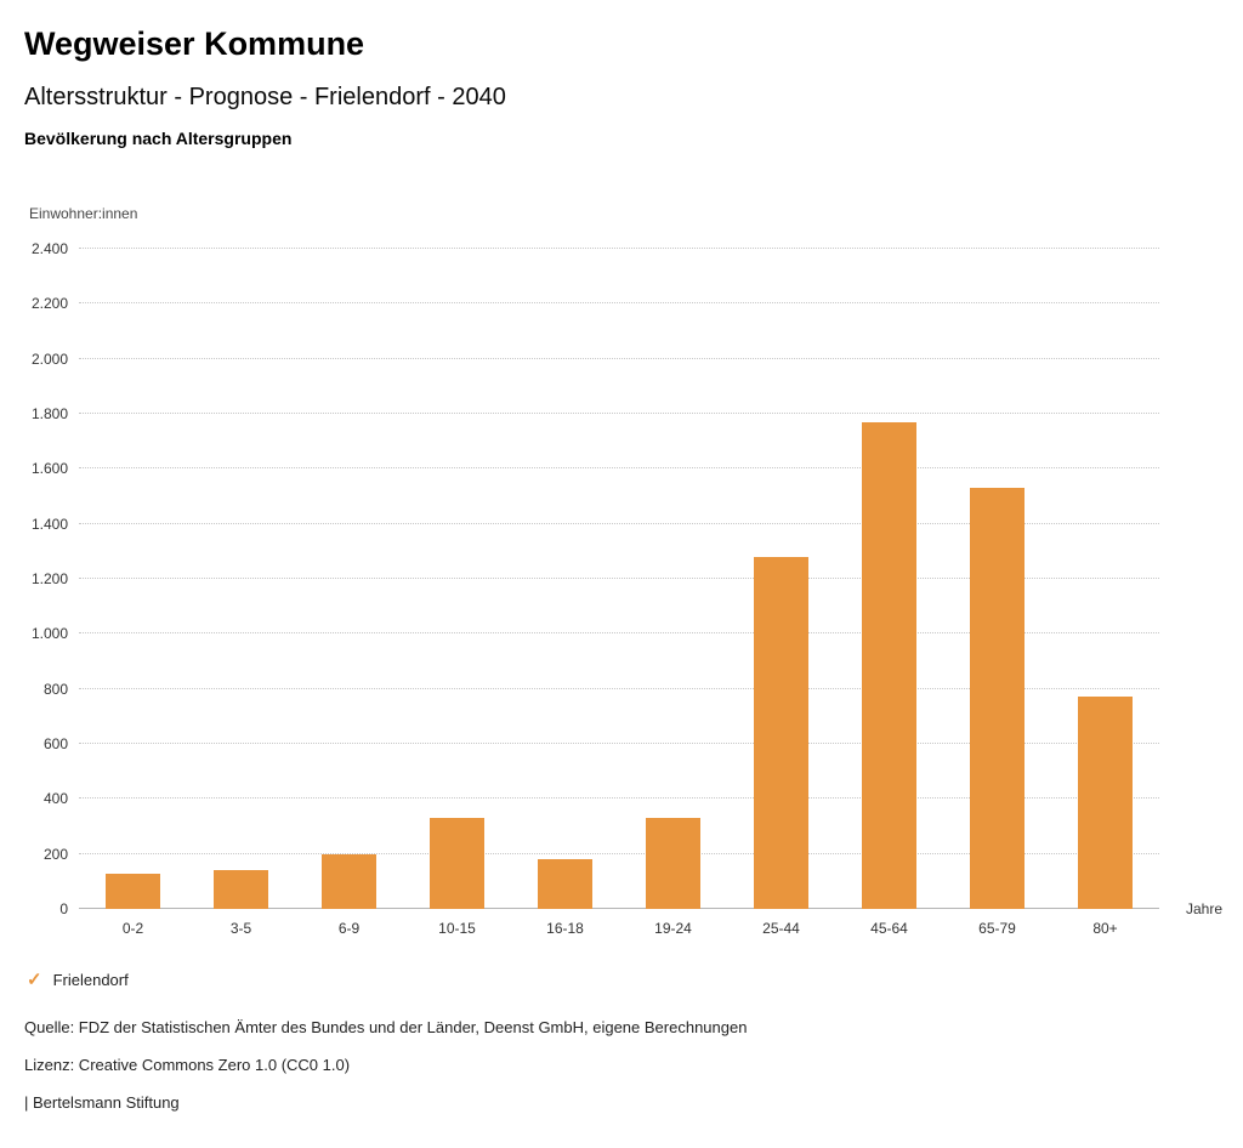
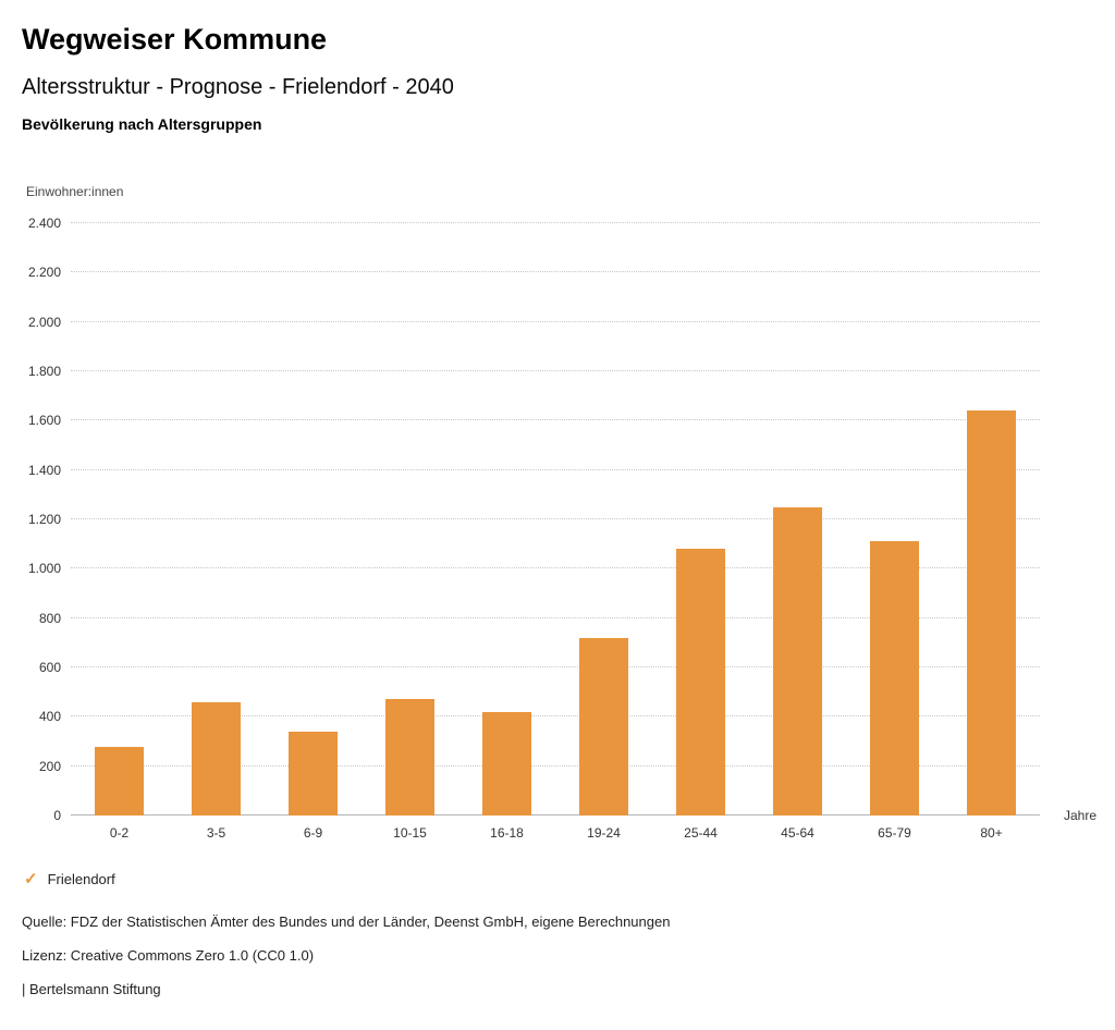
0-2: 130 -> 280
3-5: 140 -> 460
6-9: 200 -> 340
10-15: 330 -> 470
16-18: 180 -> 420
19-24: 330 -> 720
25-44: 1280 -> 1080
45-64: 1770 -> 1250
65-79: 1530 -> 1110
80+: 770 -> 1640
